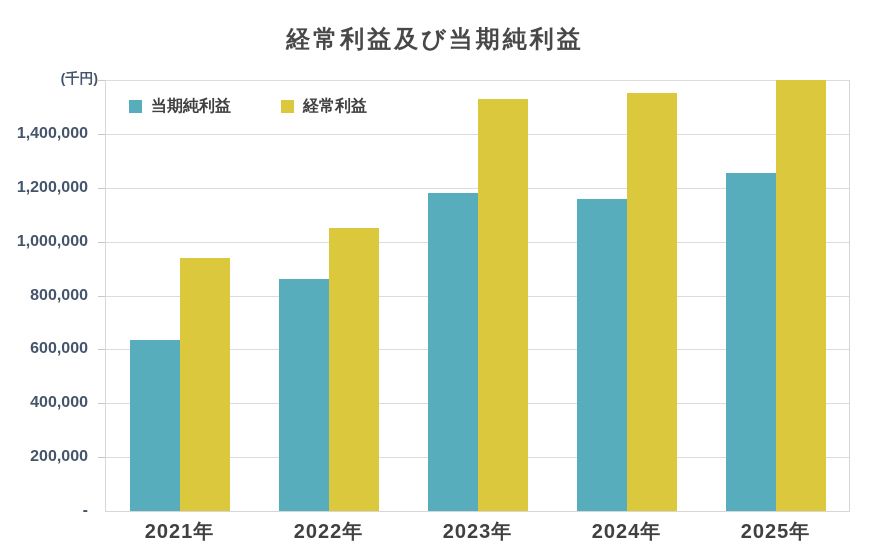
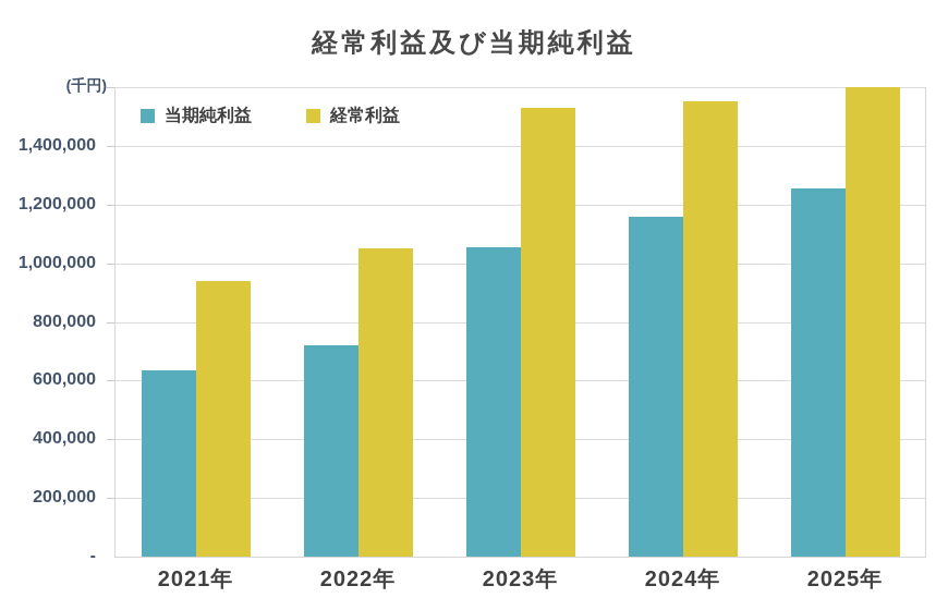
当期純利益/2022年: 860000 -> 720000
当期純利益/2023年: 1180000 -> 1060000
